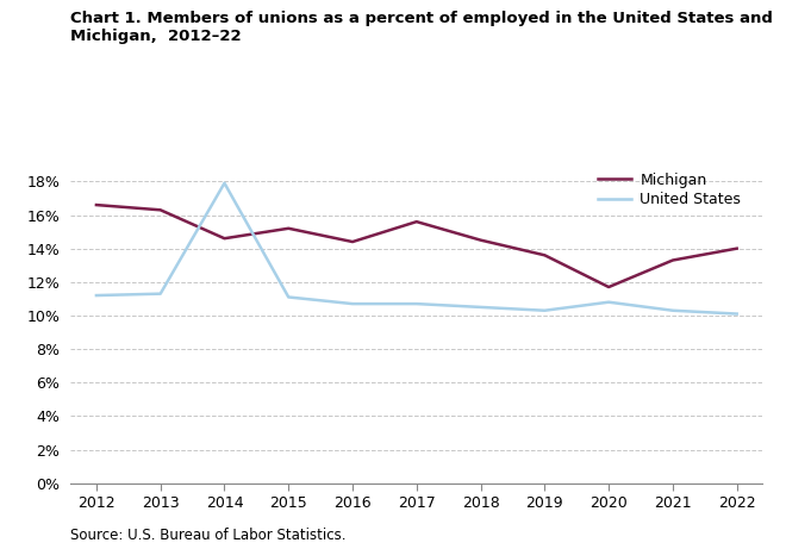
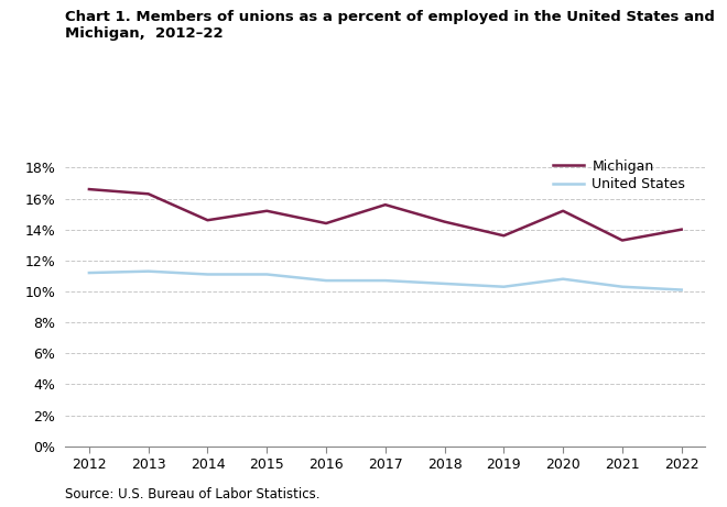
United States/2014: 17.9% -> 11.1%
Michigan/2020: 11.7% -> 15.2%
